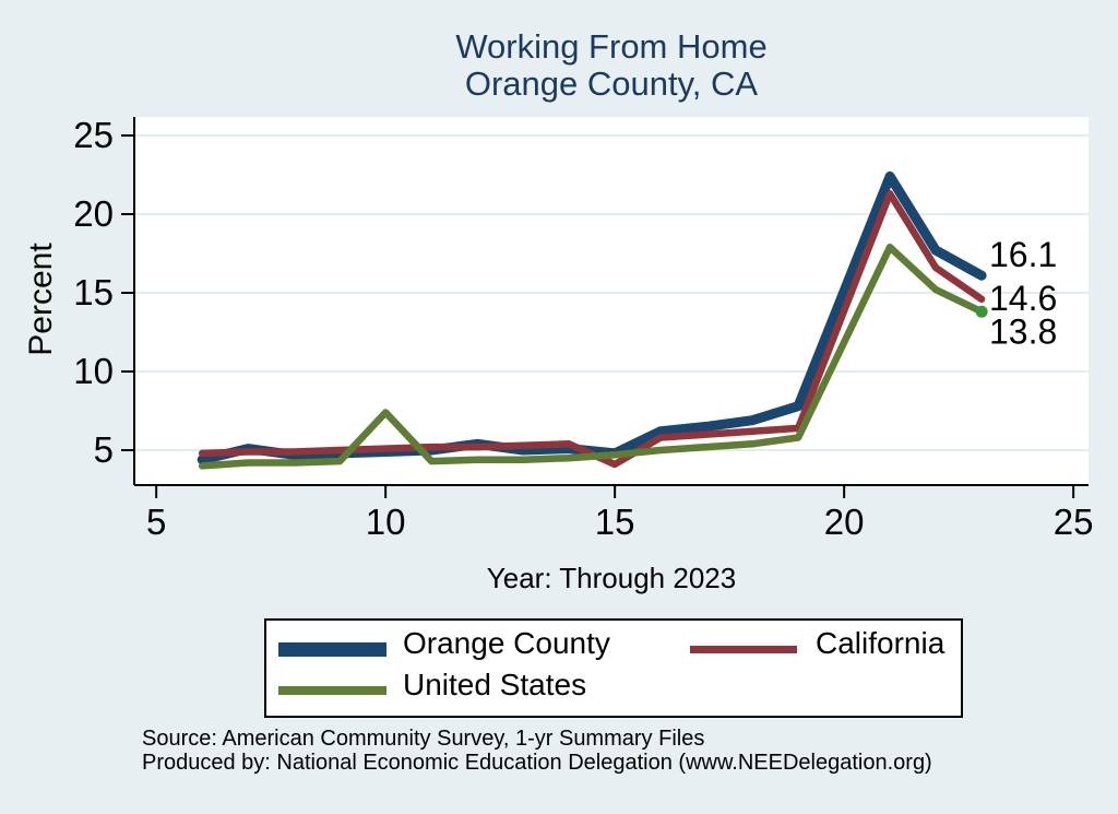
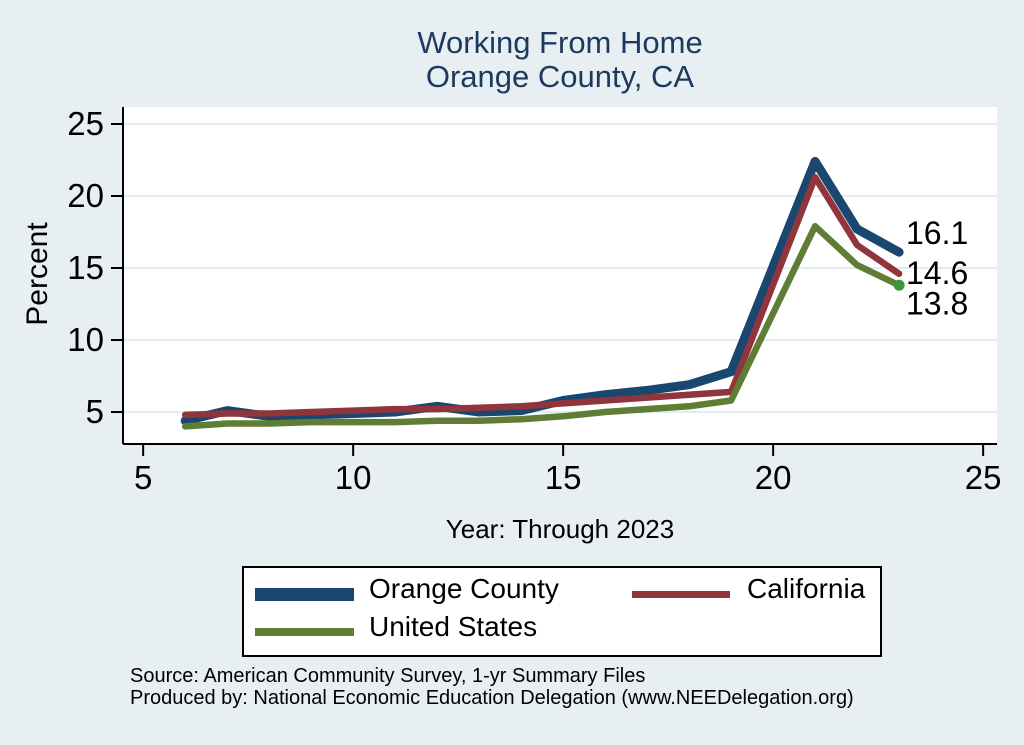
United States/10: 7.4 -> 4.3
Orange County/15: 4.8 -> 5.8
California/15: 4.1 -> 5.6
